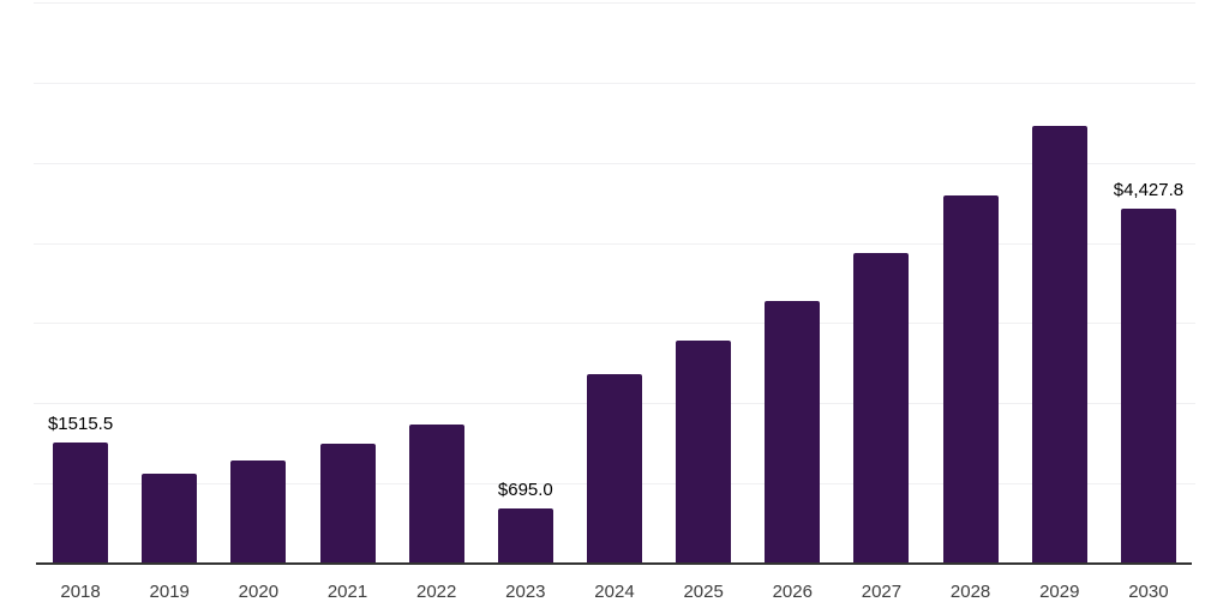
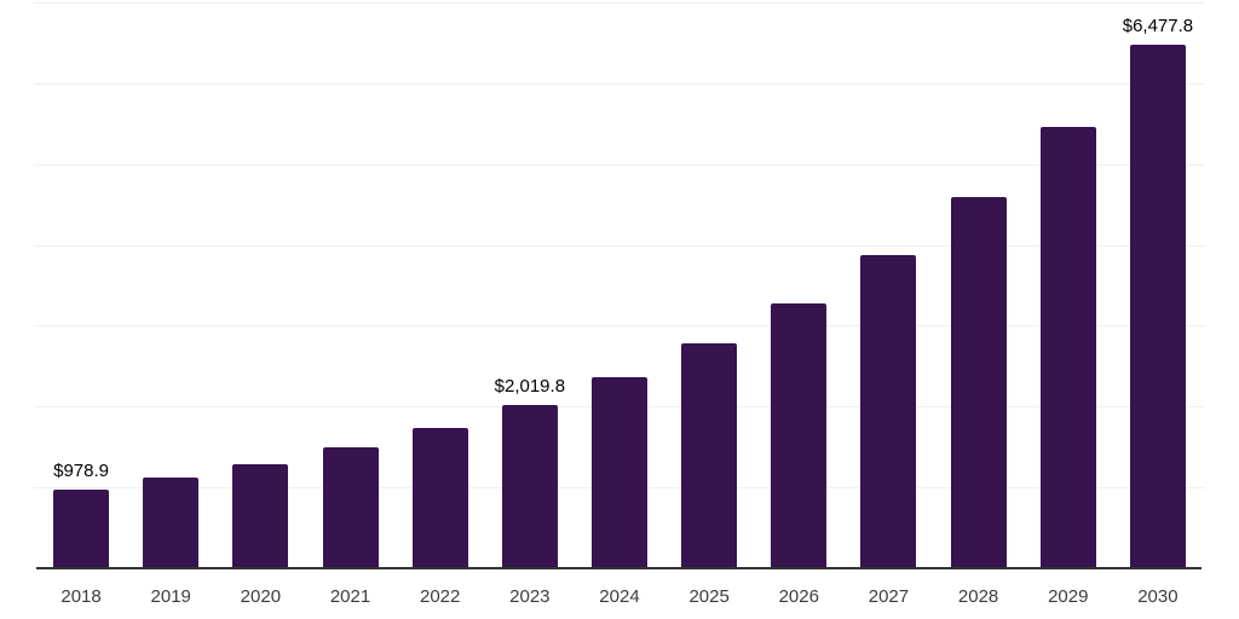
2018: $1515.5 -> $978.9
2023: $695.0 -> $2,019.8
2030: $4,427.8 -> $6,477.8
